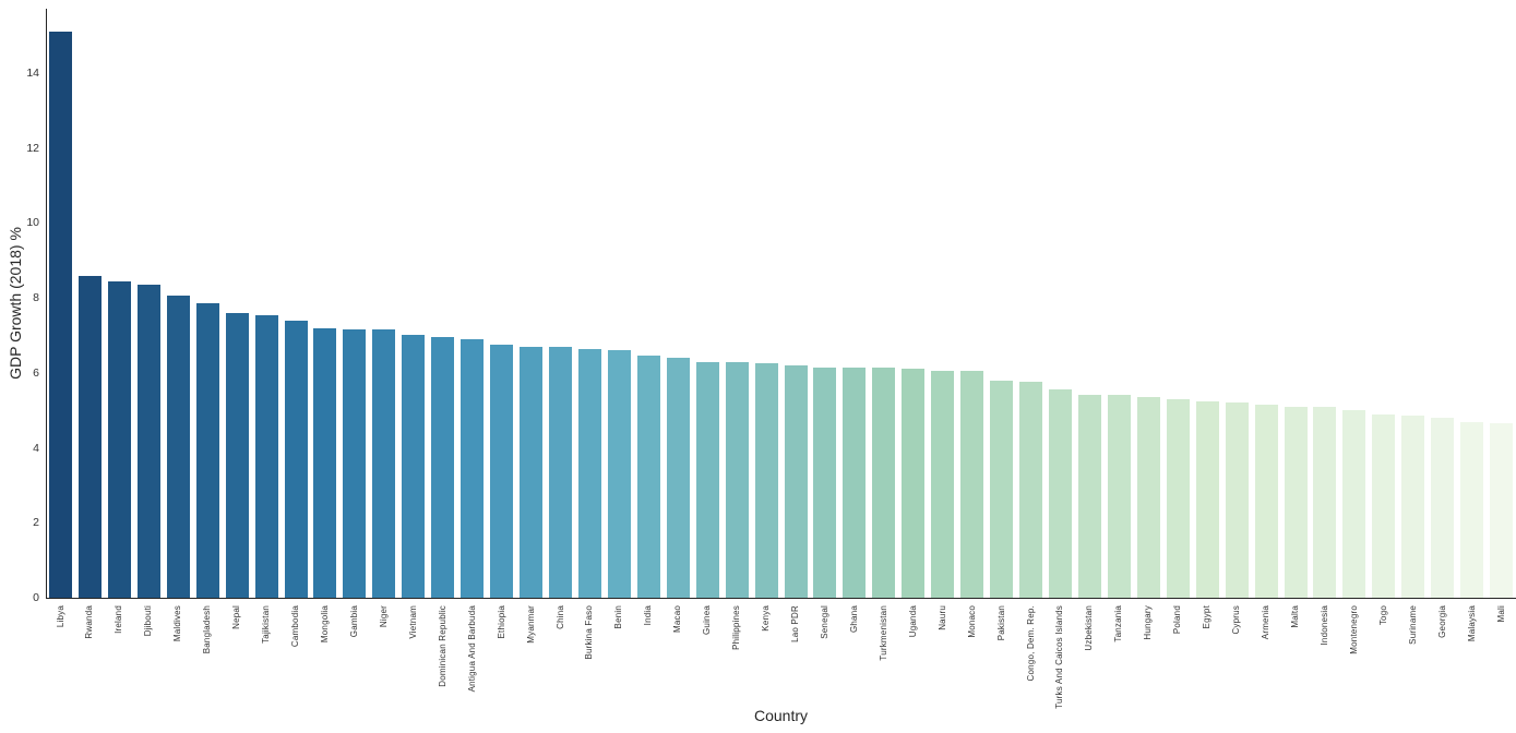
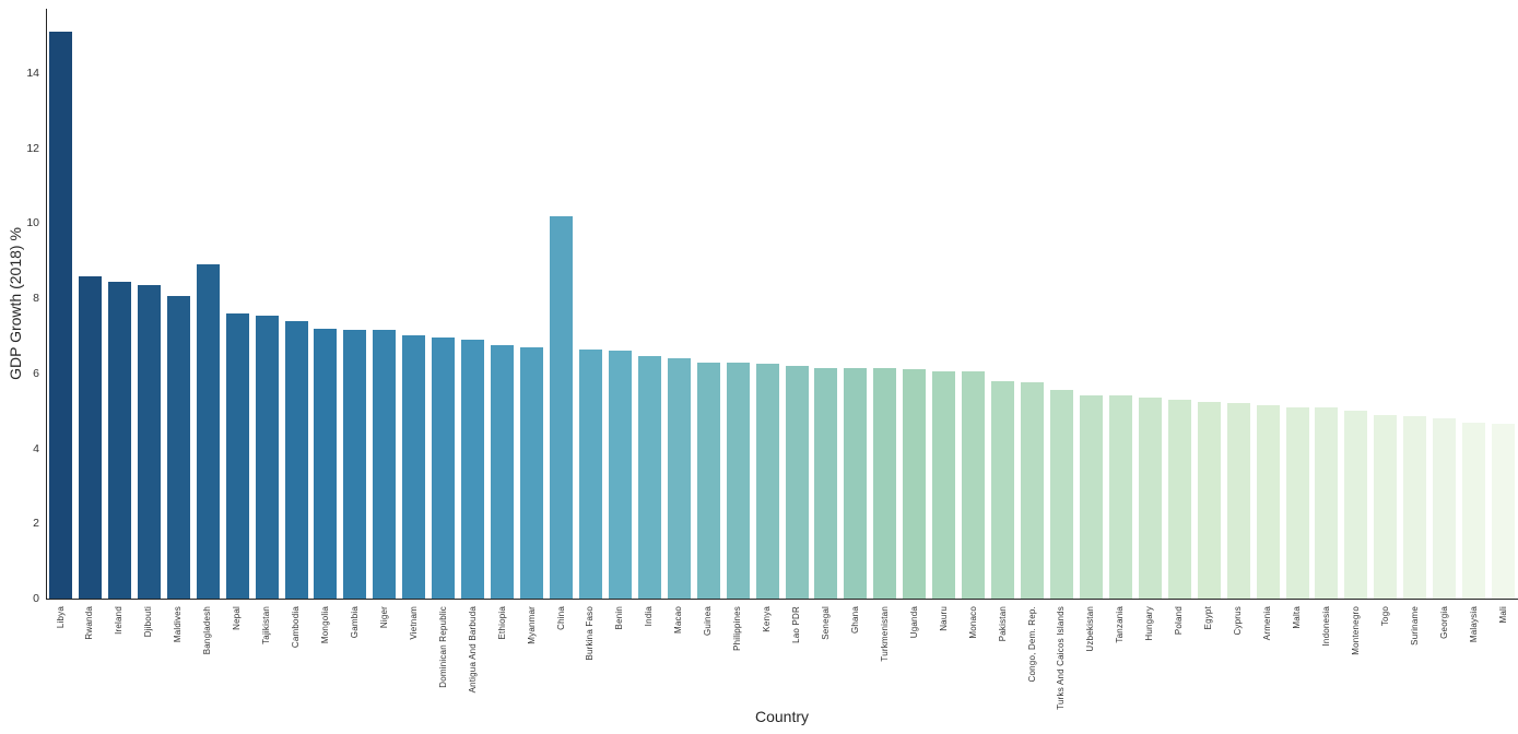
Bangladesh: 7.8 -> 8.9
China: 6.7 -> 10.2
